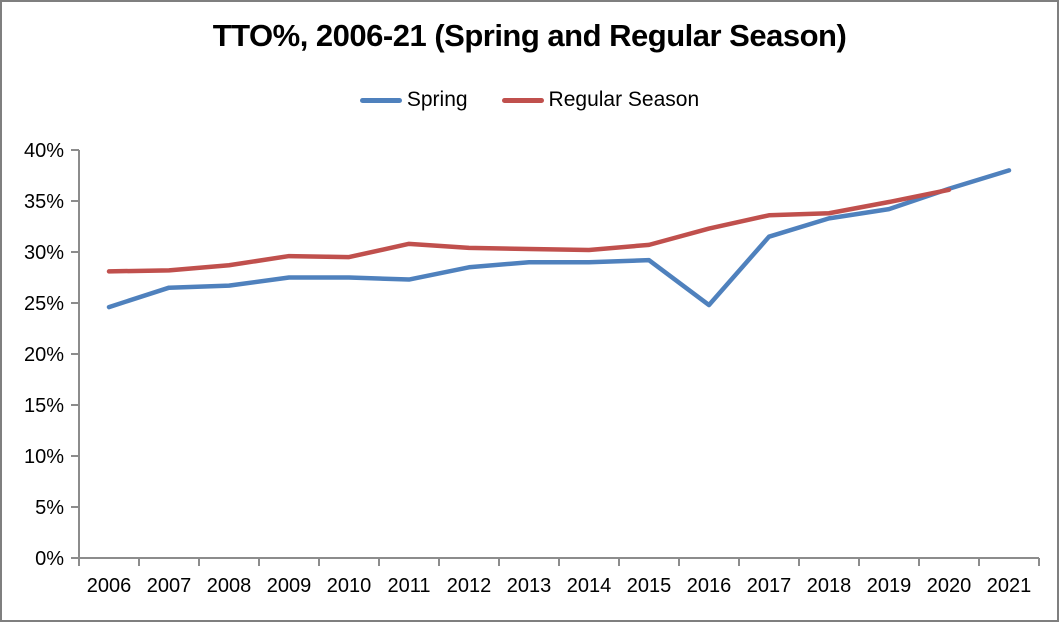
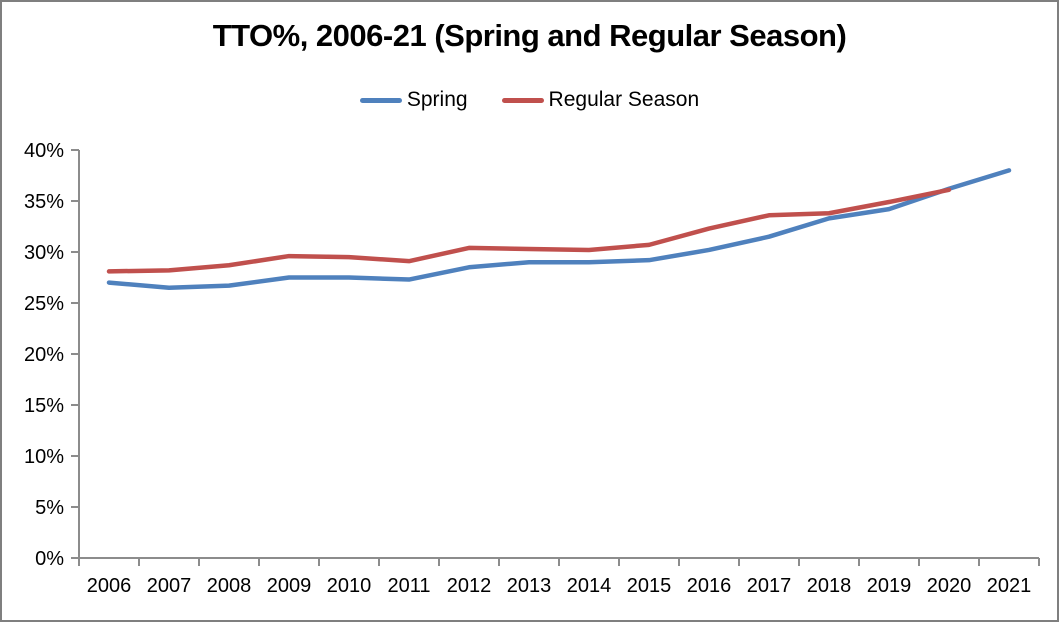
Spring/2006: 24.6% -> 27.0%
Regular Season/2011: 30.8% -> 29.1%
Spring/2016: 24.8% -> 30.2%
